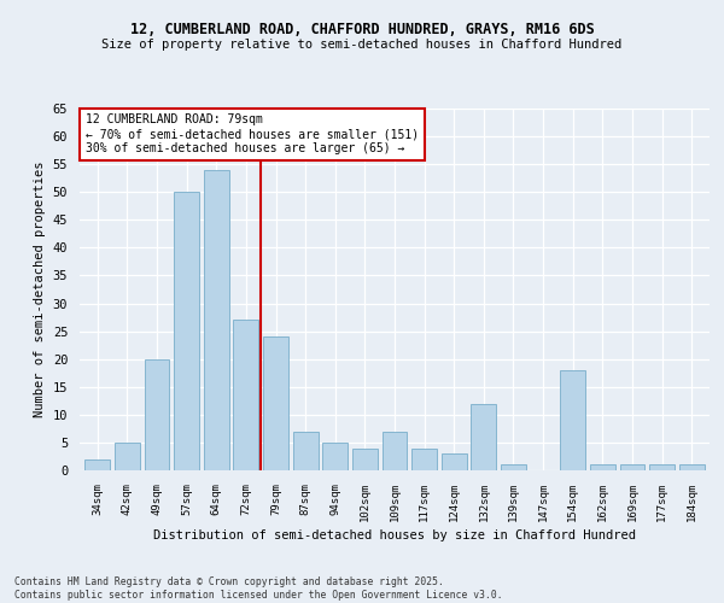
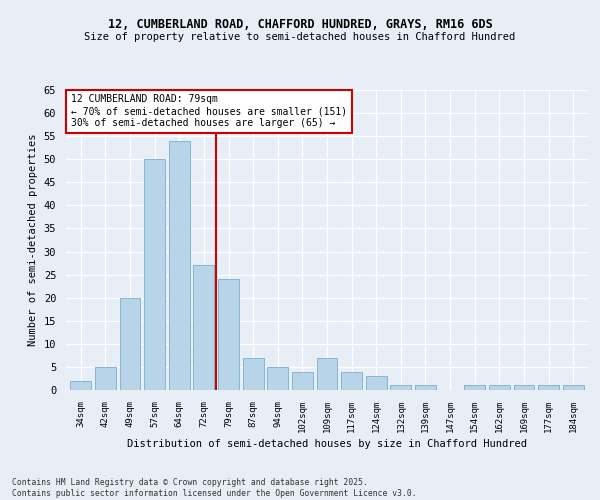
132sqm: 12 -> 1
154sqm: 18 -> 1
